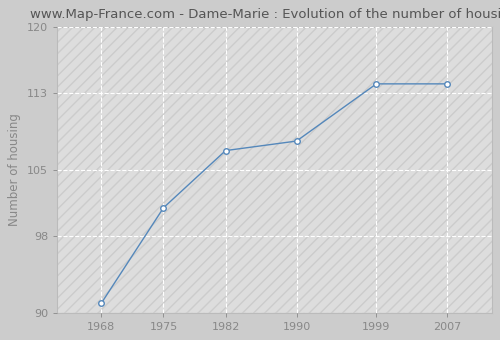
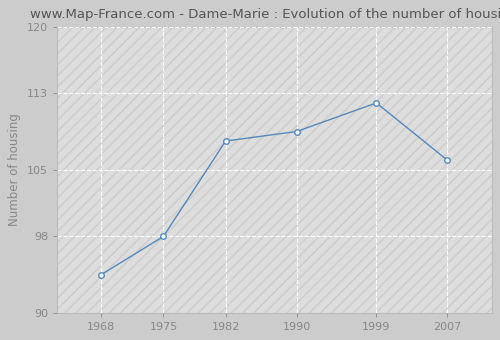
1968: 91 -> 94
1975: 101 -> 98
1982: 107 -> 108
1990: 108 -> 109
1999: 114 -> 112
2007: 114 -> 106
